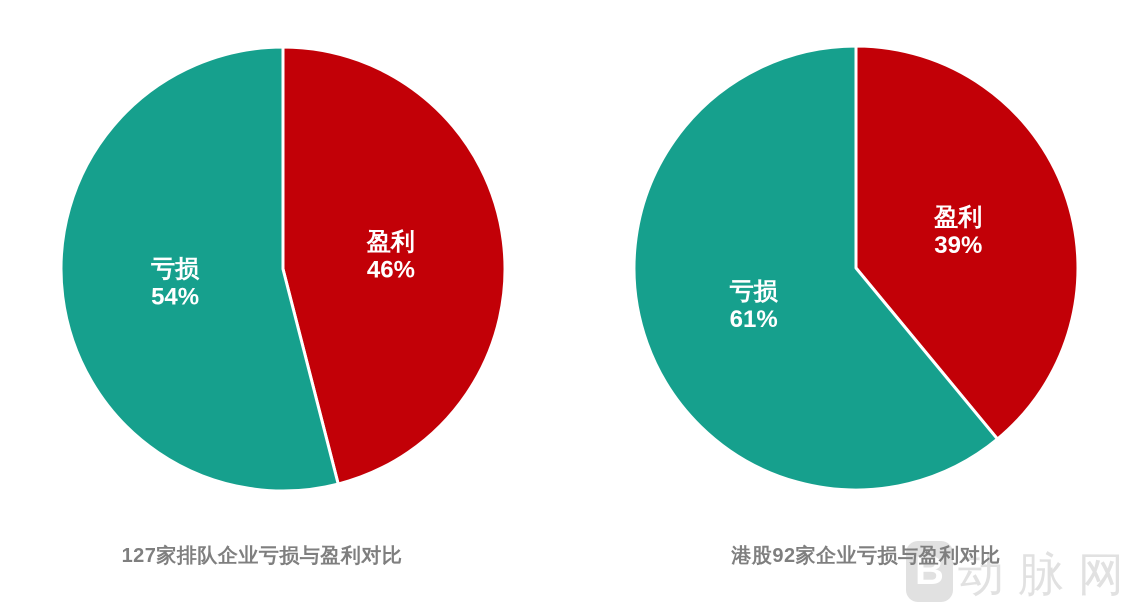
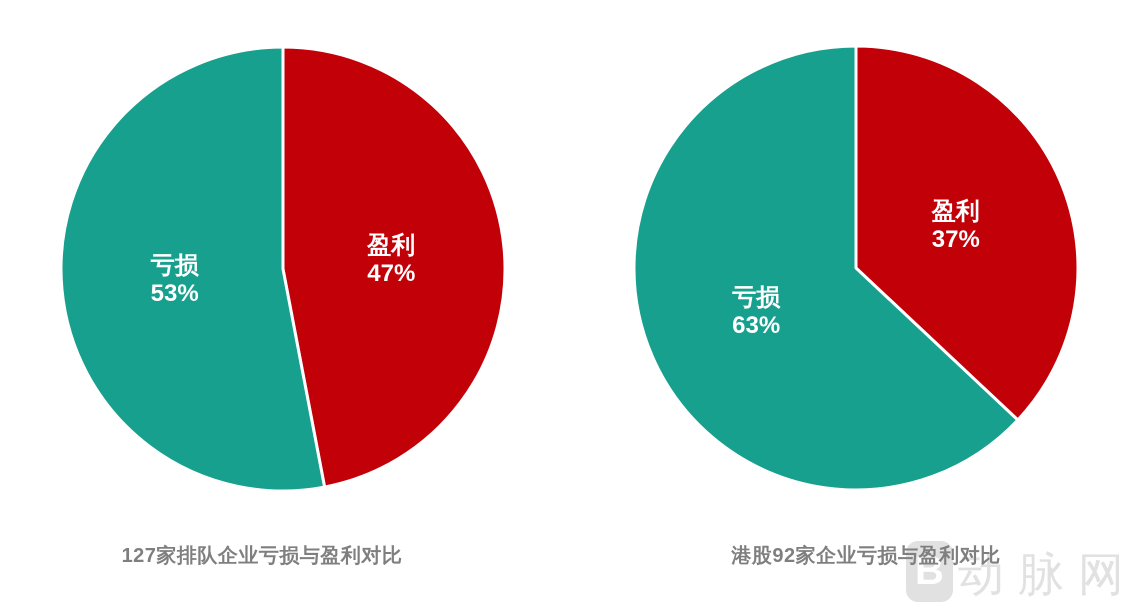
127家排队企业亏损与盈利对比/盈利: 46% -> 47%
127家排队企业亏损与盈利对比/亏损: 54% -> 53%
港股92家企业亏损与盈利对比/盈利: 39% -> 37%
港股92家企业亏损与盈利对比/亏损: 61% -> 63%
